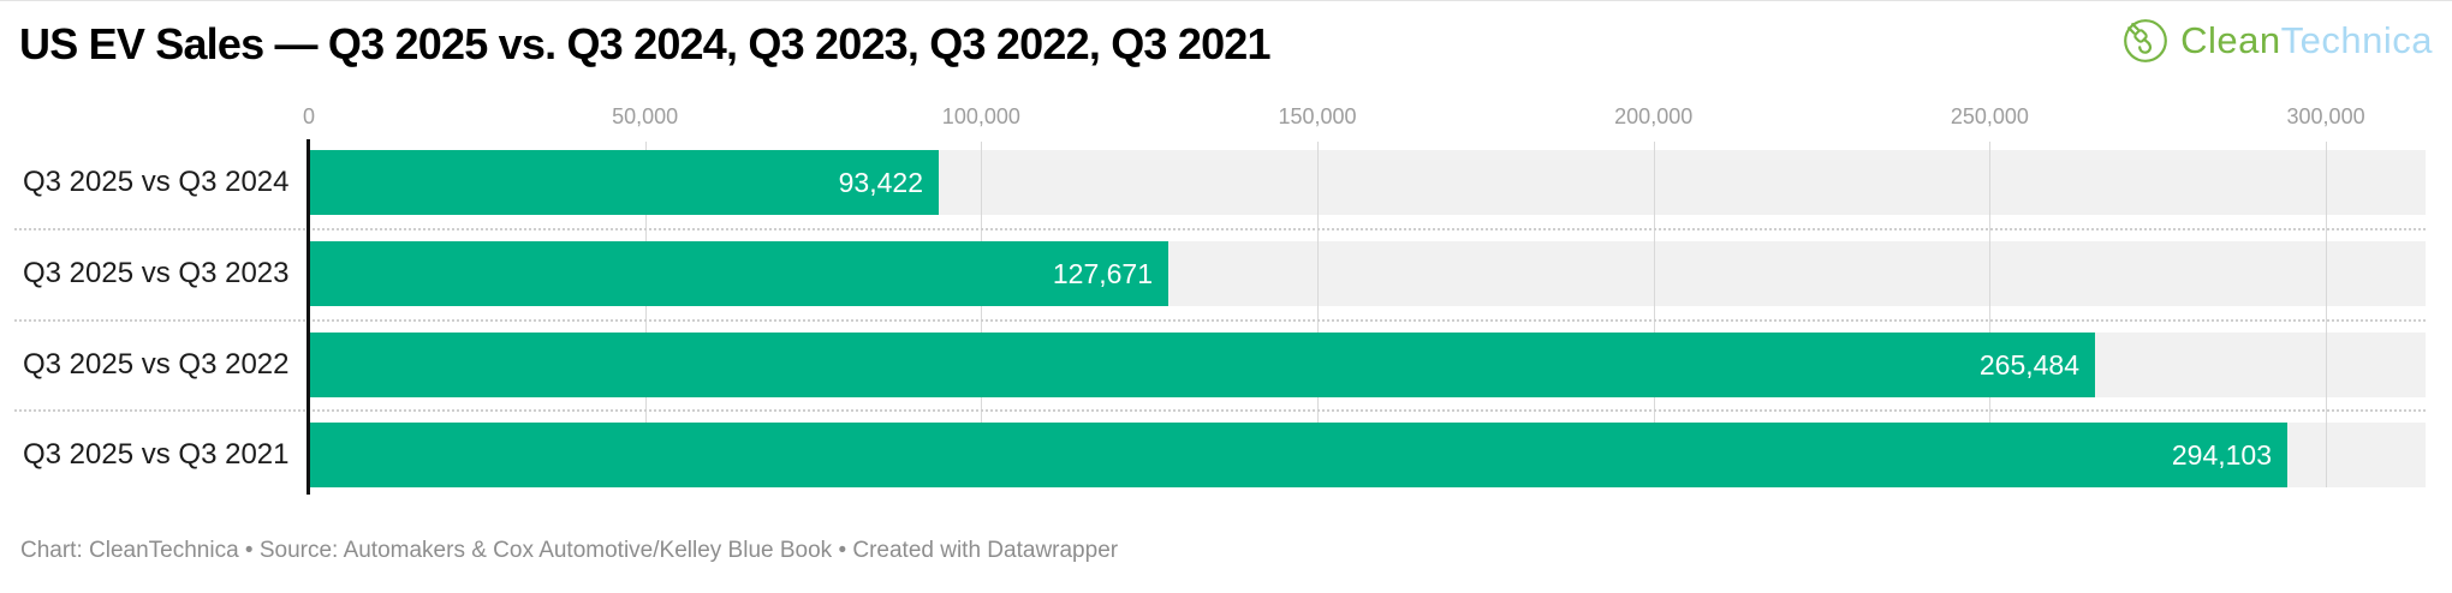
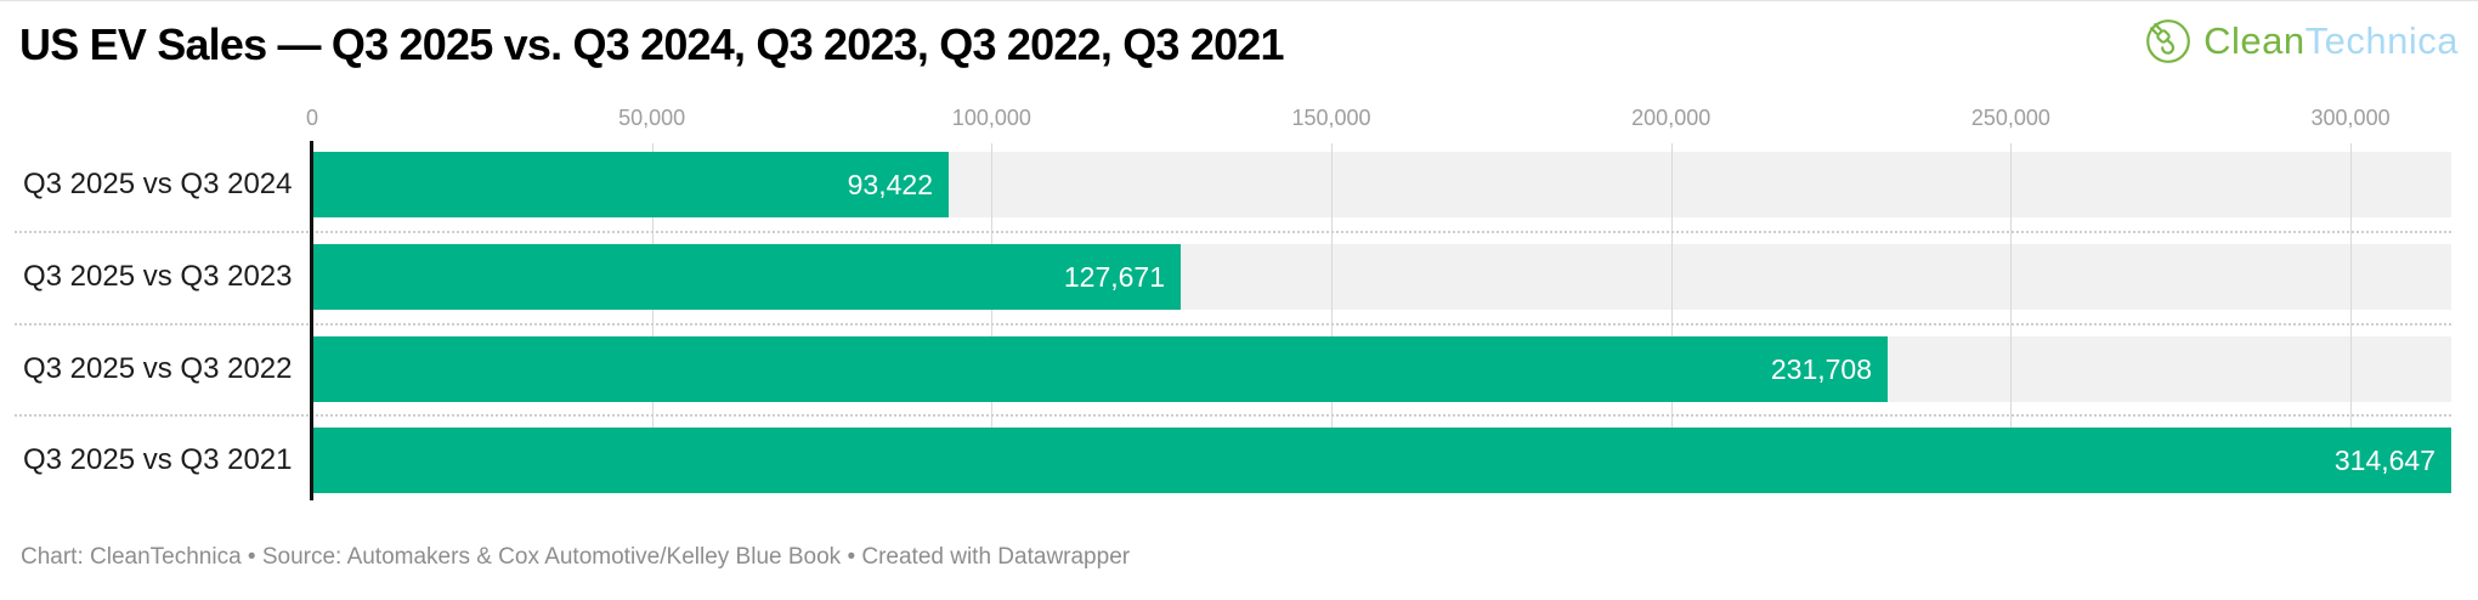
Q3 2025 vs Q3 2022: 265,484 -> 231,708
Q3 2025 vs Q3 2021: 294,103 -> 314,647
